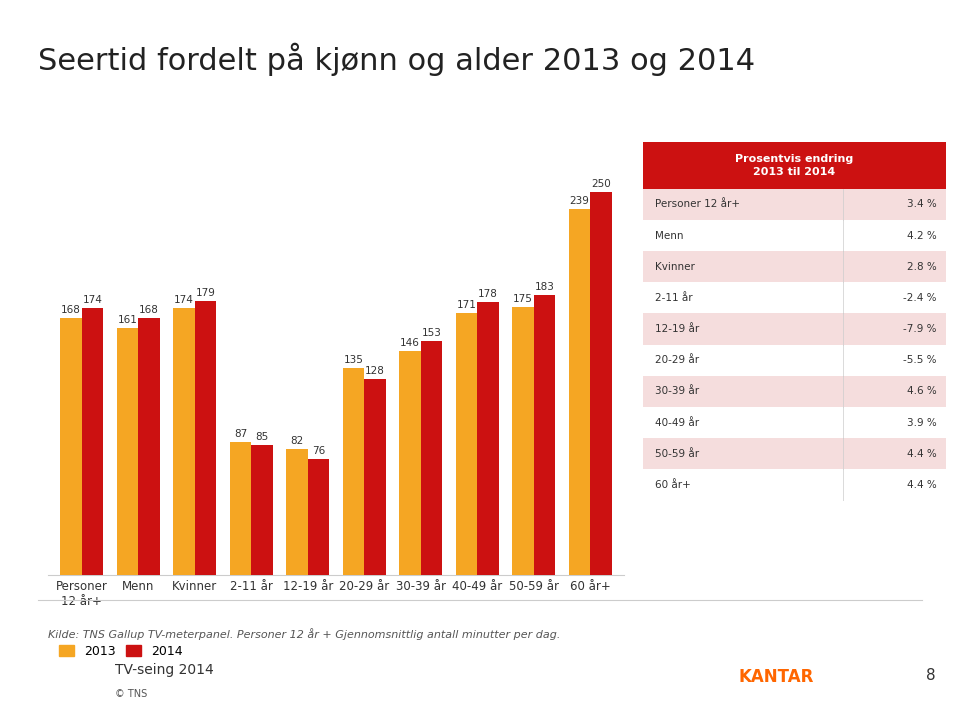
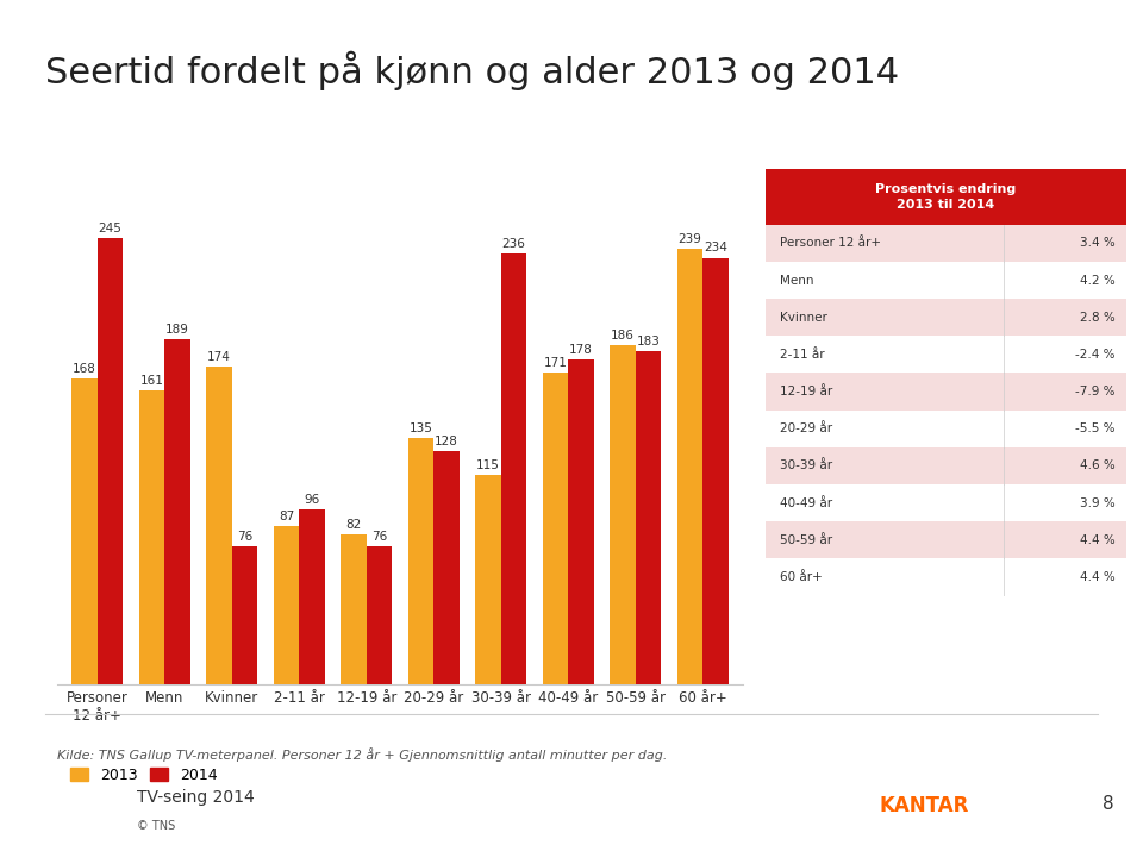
2014/Personer 12 år+: 174 -> 245
2014/Menn: 168 -> 189
2014/Kvinner: 179 -> 76
2014/2-11 år: 85 -> 96
2013/30-39 år: 146 -> 115
2014/30-39 år: 153 -> 236
2013/50-59 år: 175 -> 186
2014/60 år+: 250 -> 234
